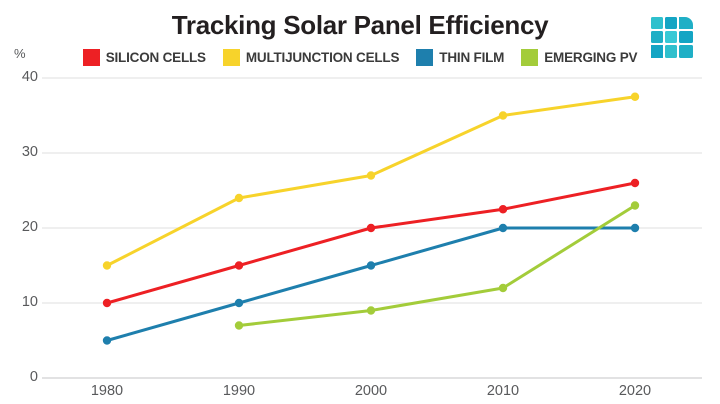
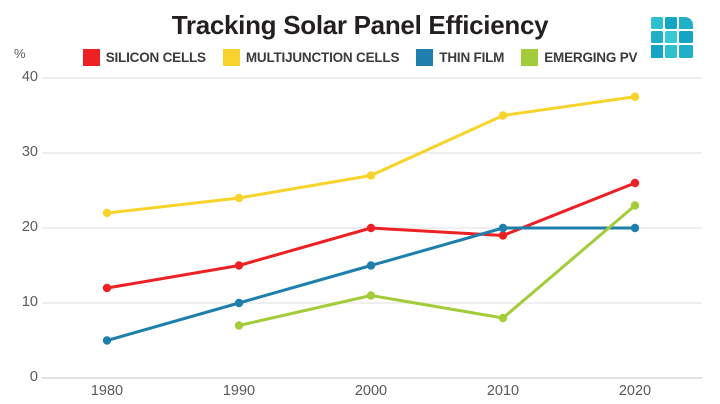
SILICON CELLS/1980: 10 -> 12
MULTIJUNCTION CELLS/1980: 15 -> 22
EMERGING PV/2000: 9 -> 11
SILICON CELLS/2010: 22 -> 19
EMERGING PV/2010: 12 -> 8
